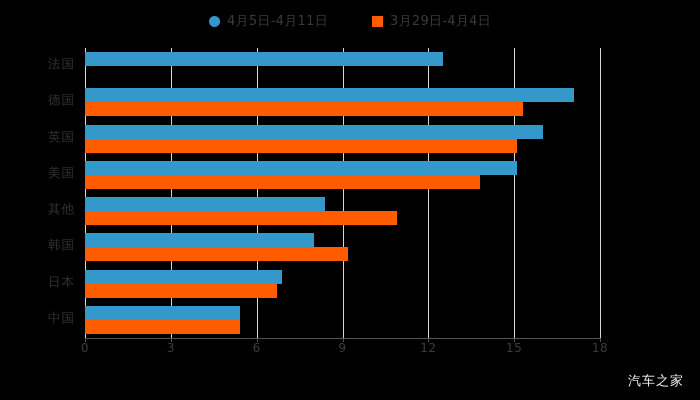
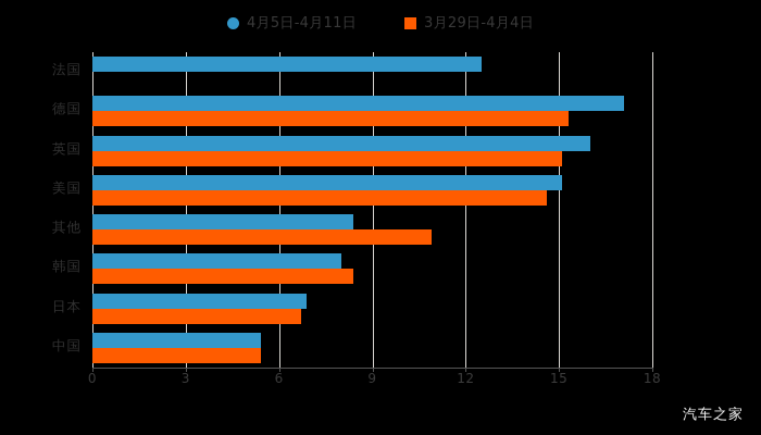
3月29日-4月4日/美国: 13.8 -> 14.6
3月29日-4月4日/韩国: 9.2 -> 8.4
